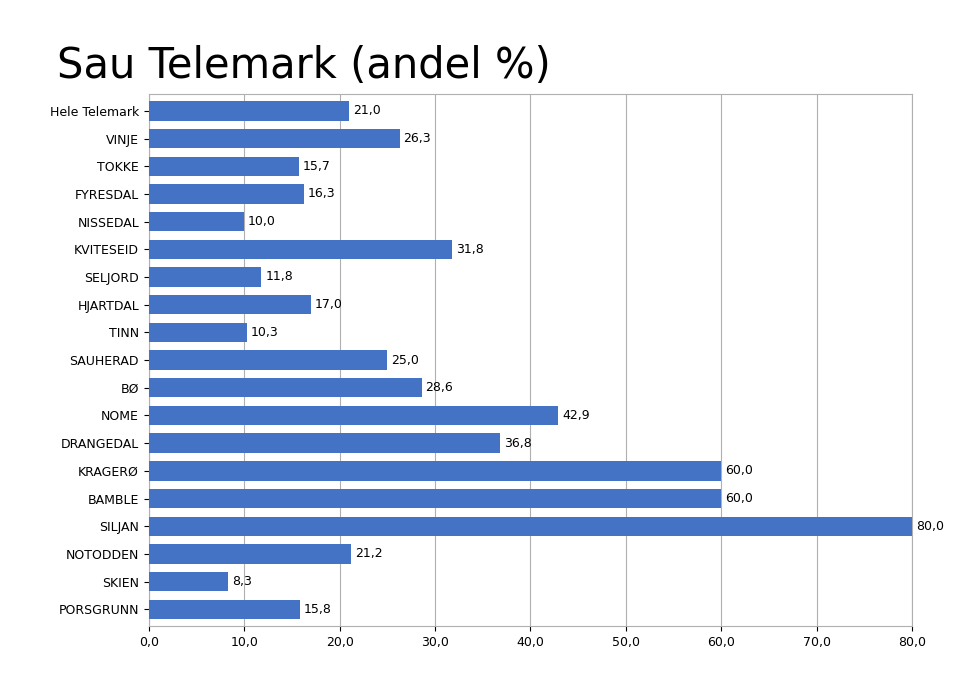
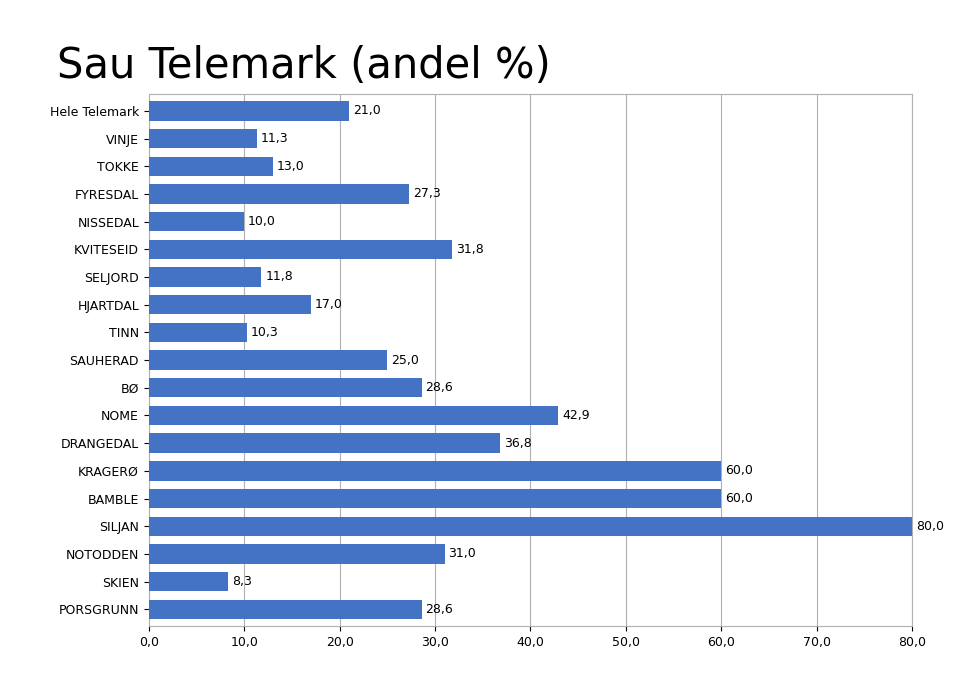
VINJE: 26,3 -> 11,3
TOKKE: 15,7 -> 13,0
FYRESDAL: 16,3 -> 27,3
NOTODDEN: 21,2 -> 31,0
PORSGRUNN: 15,8 -> 28,6
